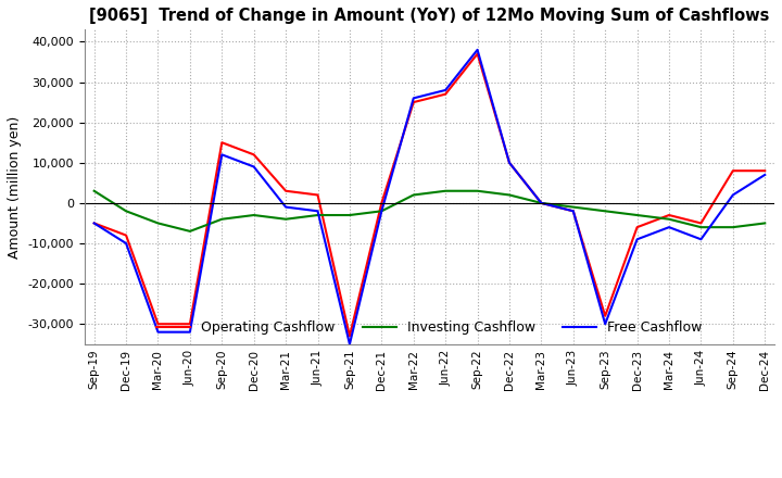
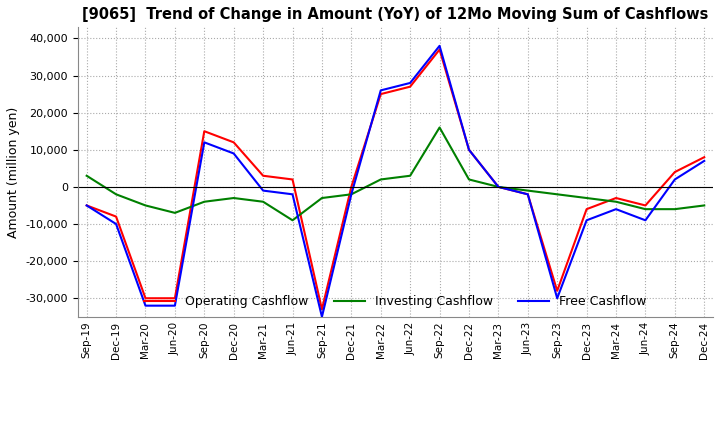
Investing Cashflow/Jun-21: -3,000 -> -9,000
Investing Cashflow/Sep-22: 3,000 -> 16,000
Operating Cashflow/Sep-24: 8,000 -> 4,000
